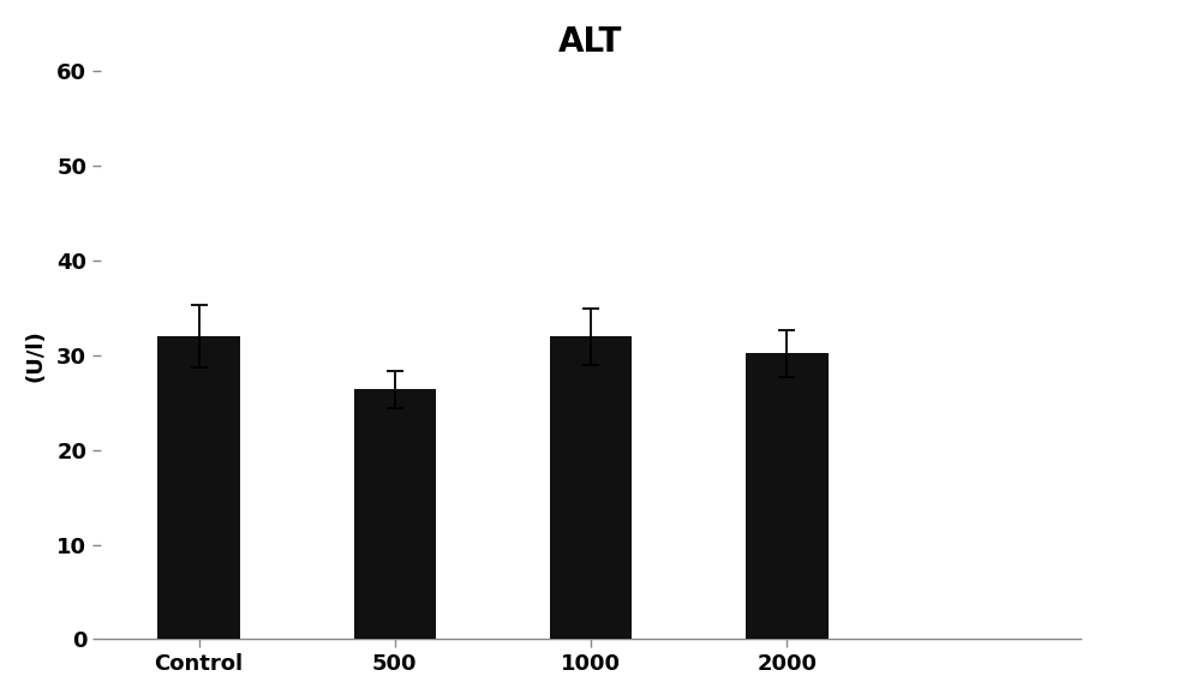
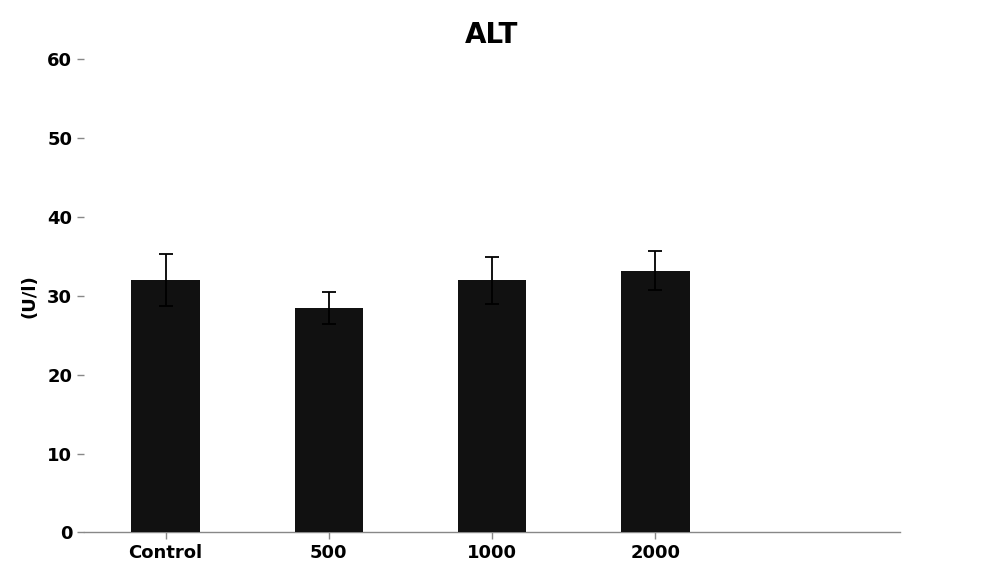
500: 26.4 -> 28.5
2000: 30.2 -> 33.2
